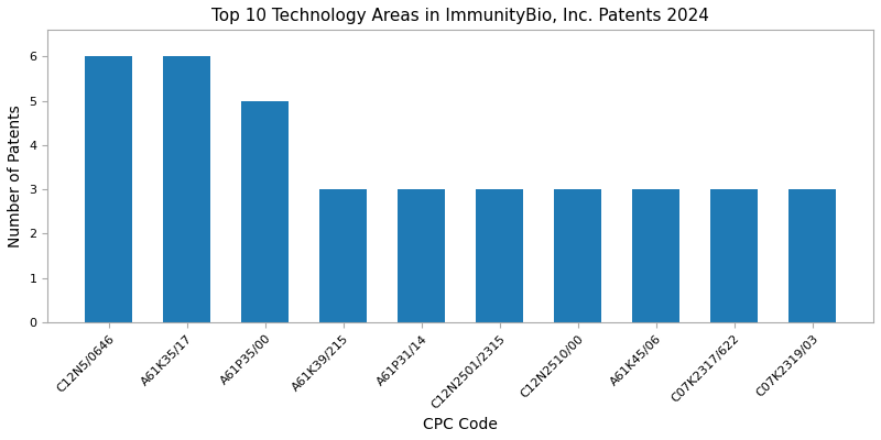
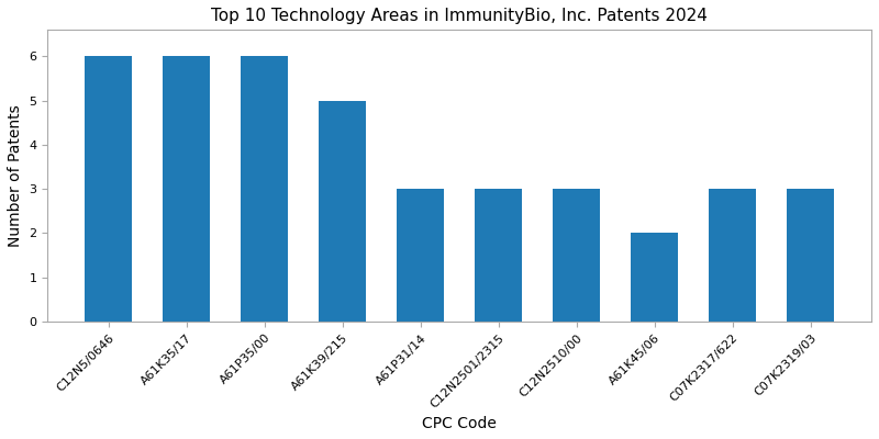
A61P35/00: 5 -> 6
A61K39/215: 3 -> 5
A61K45/06: 3 -> 2
